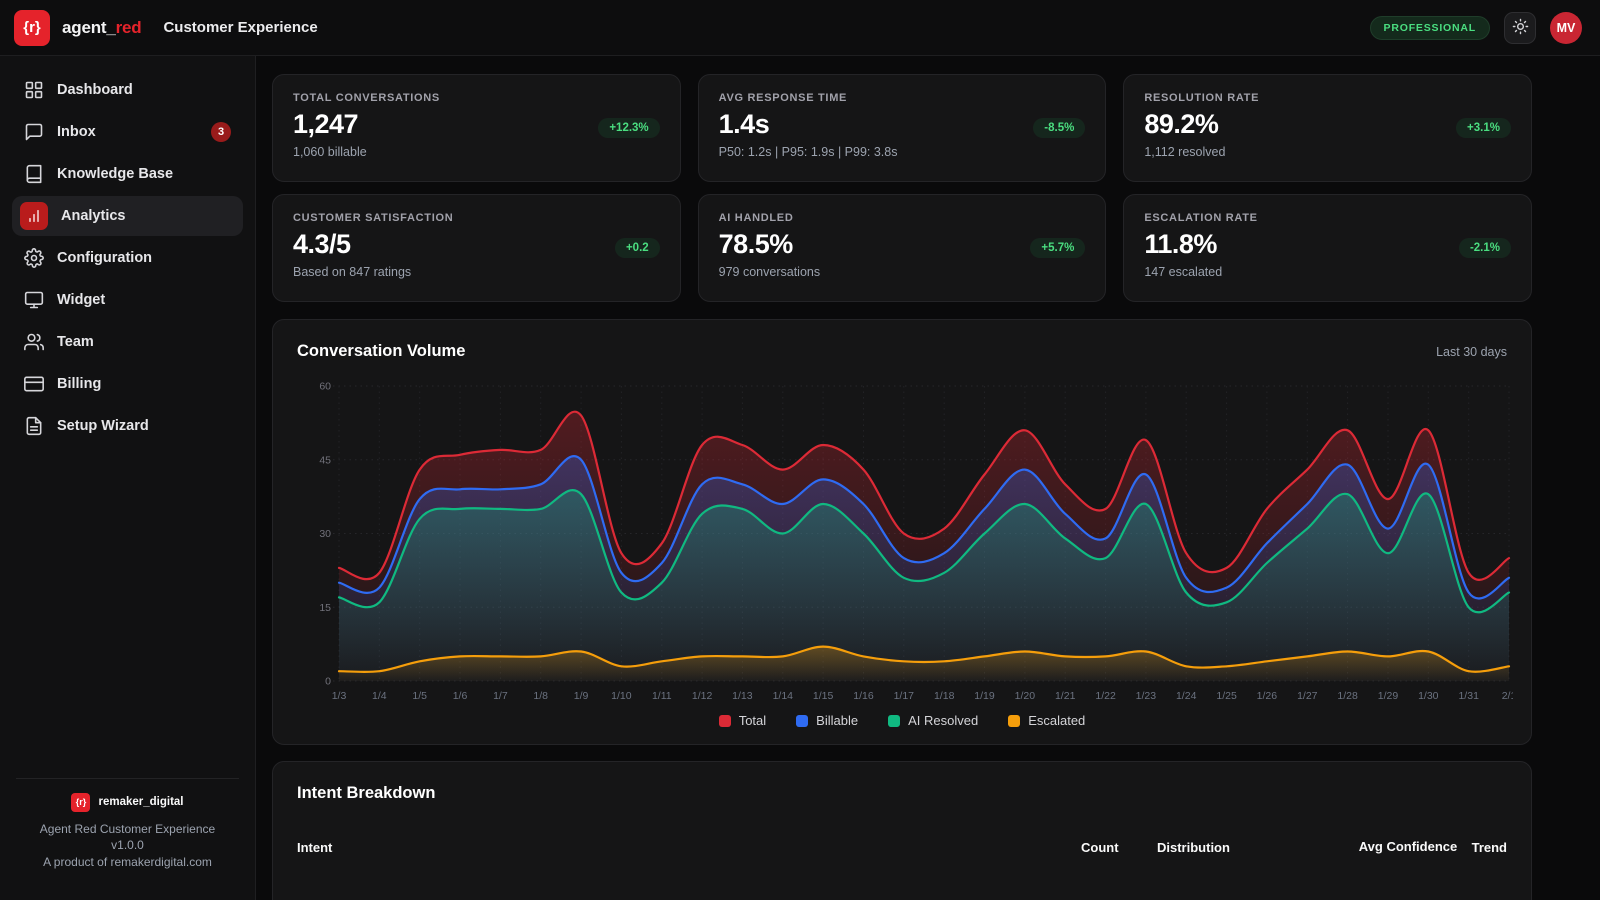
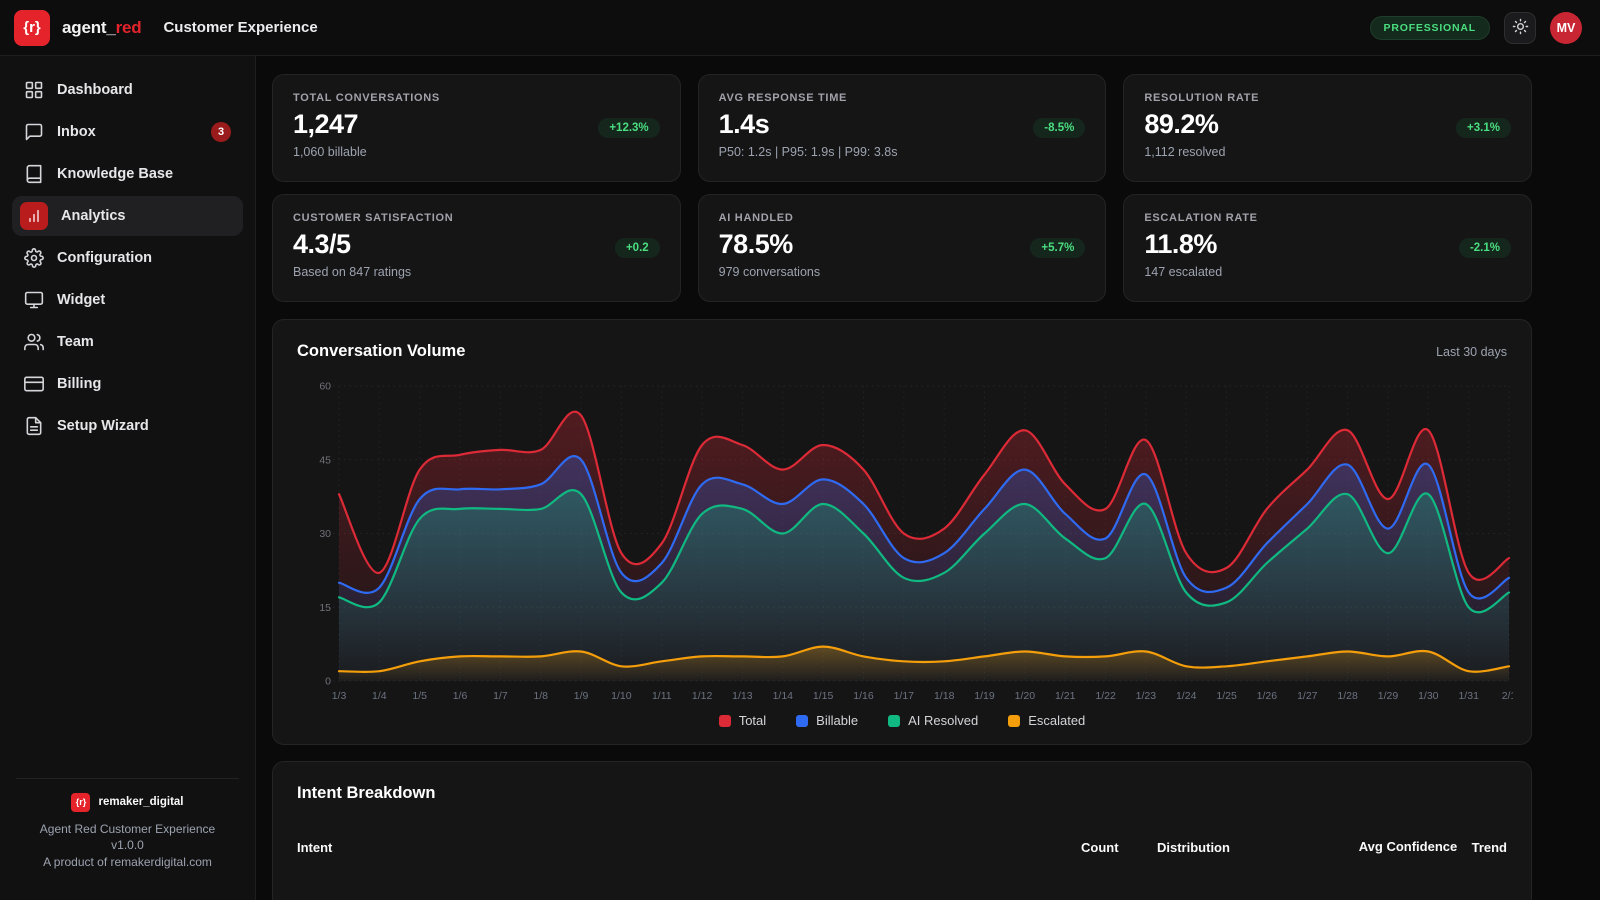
Total/1/3: 23 -> 38
